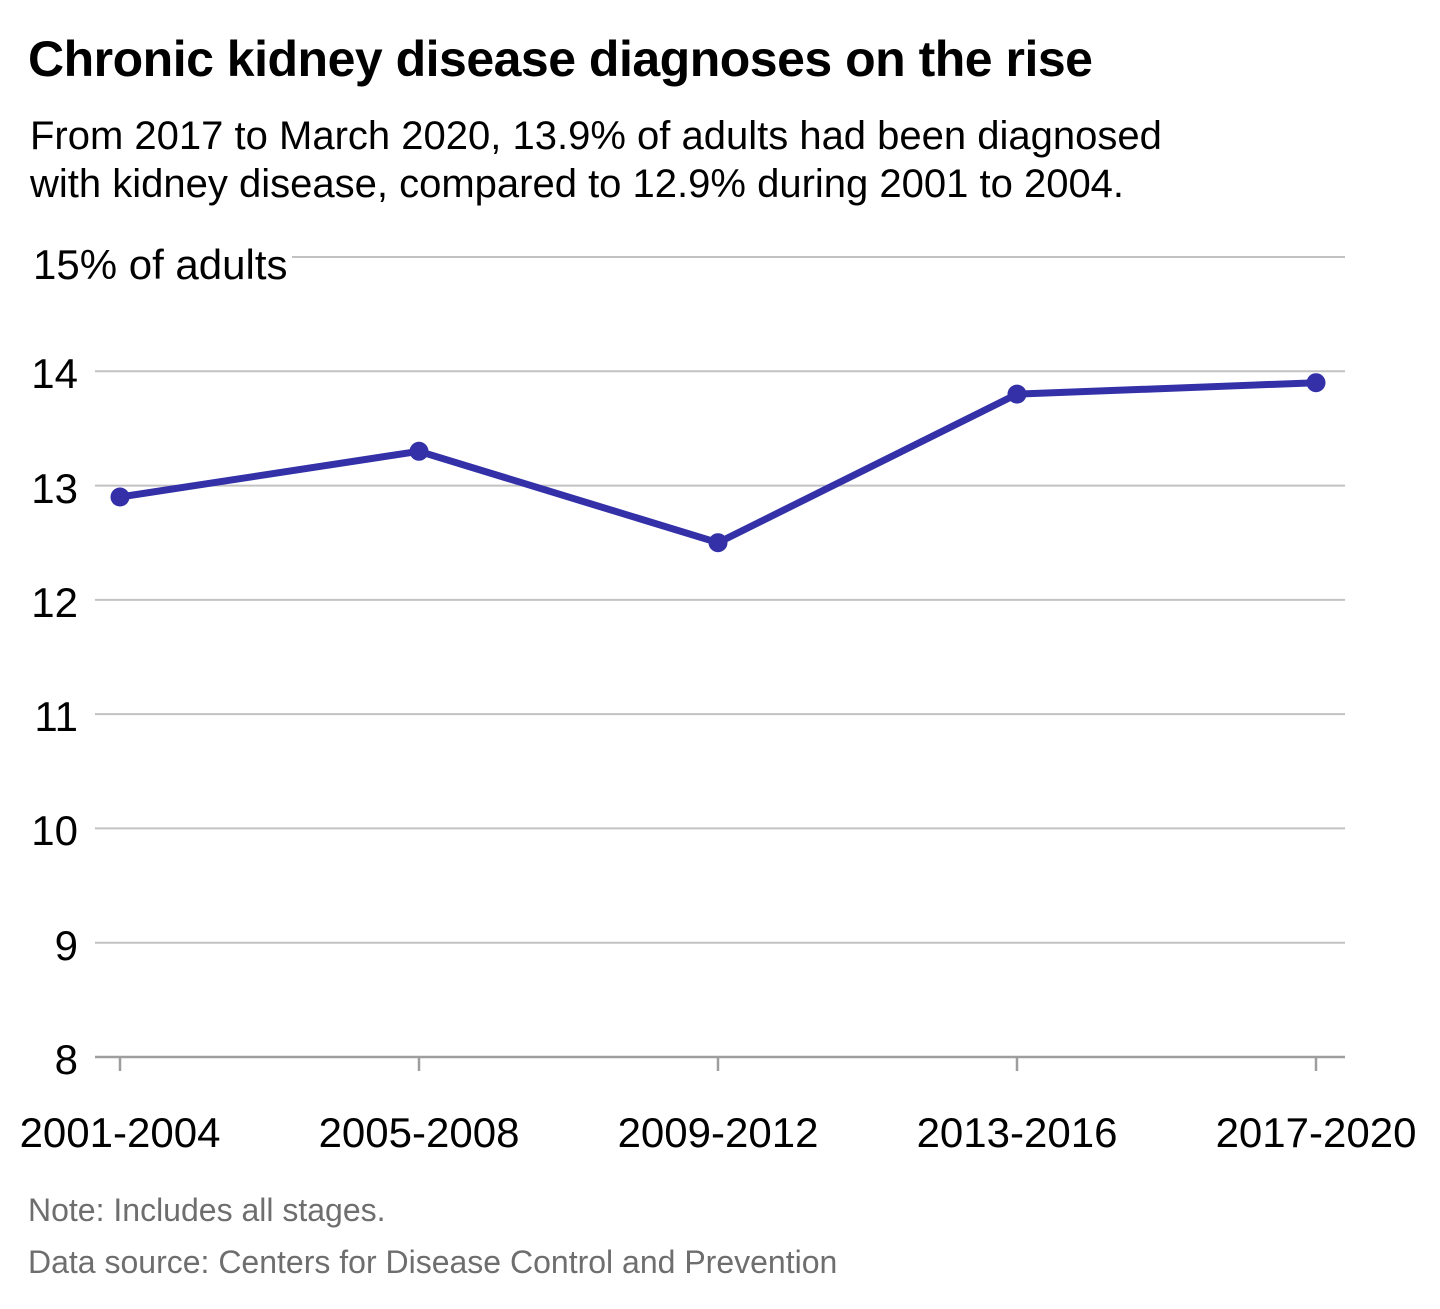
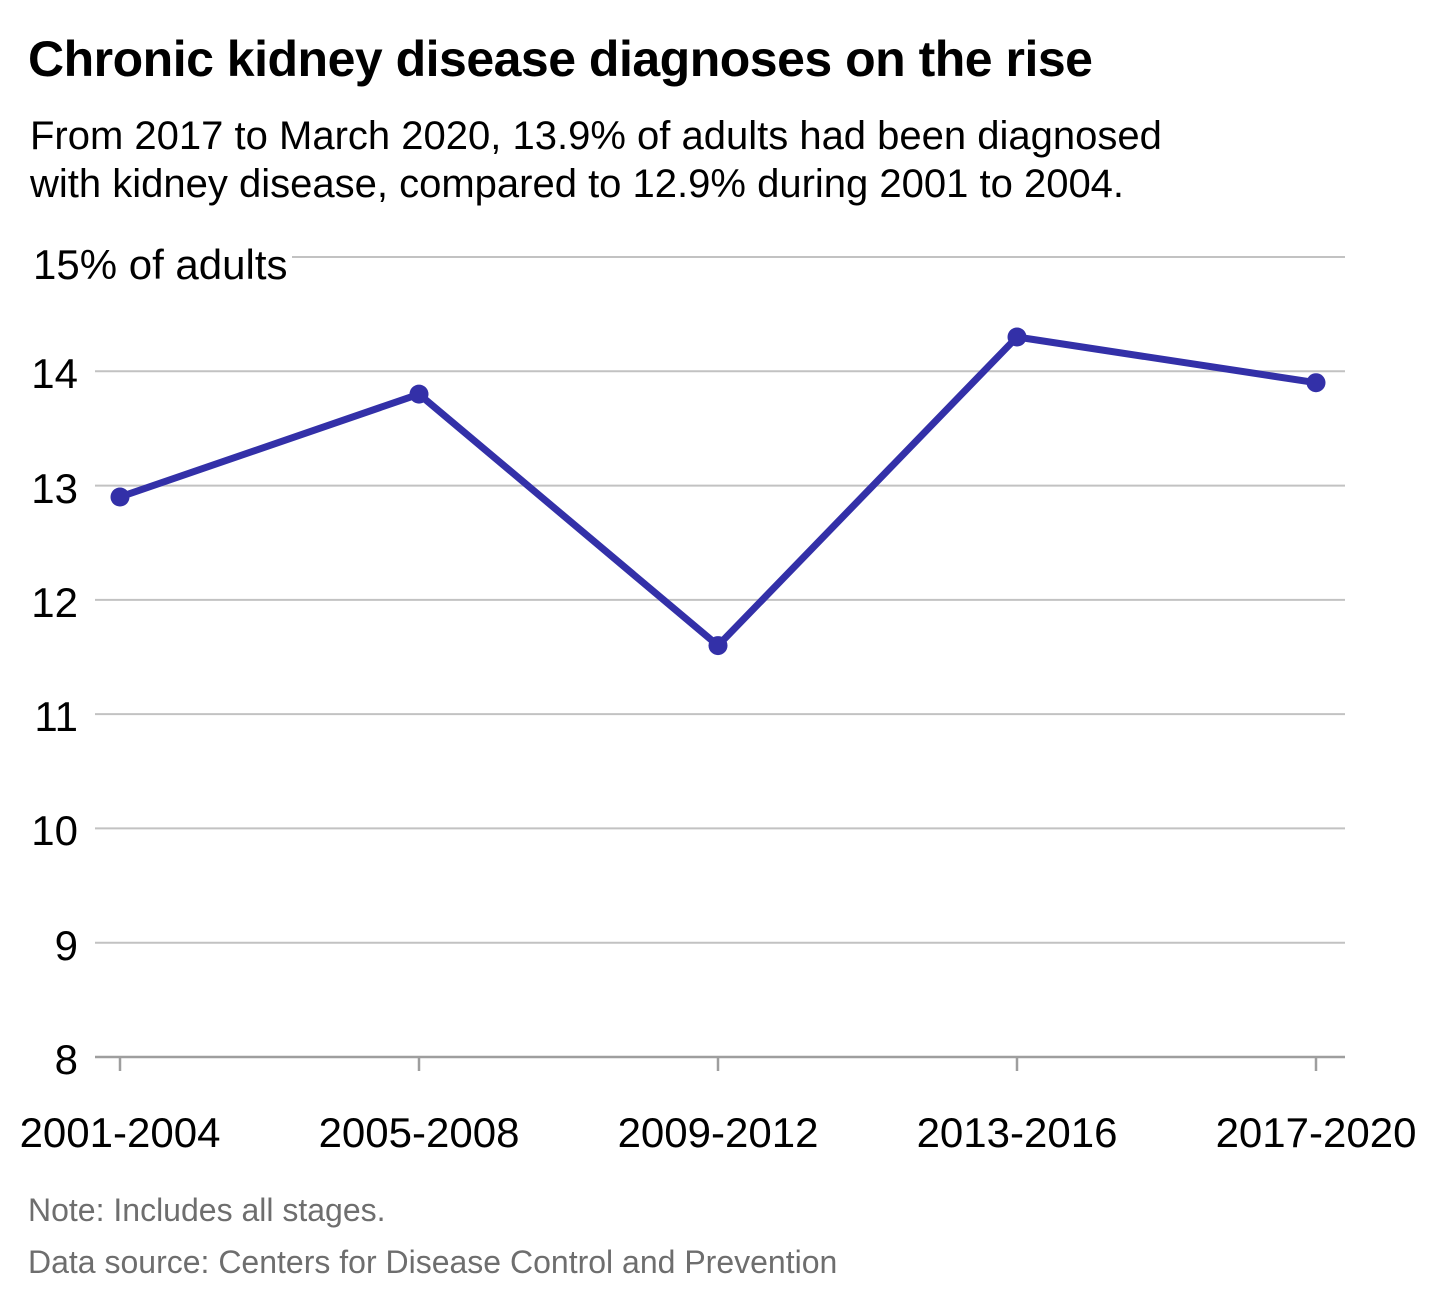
2005-2008: 13.3 -> 13.8
2009-2012: 12.5 -> 11.6
2013-2016: 13.8 -> 14.3
